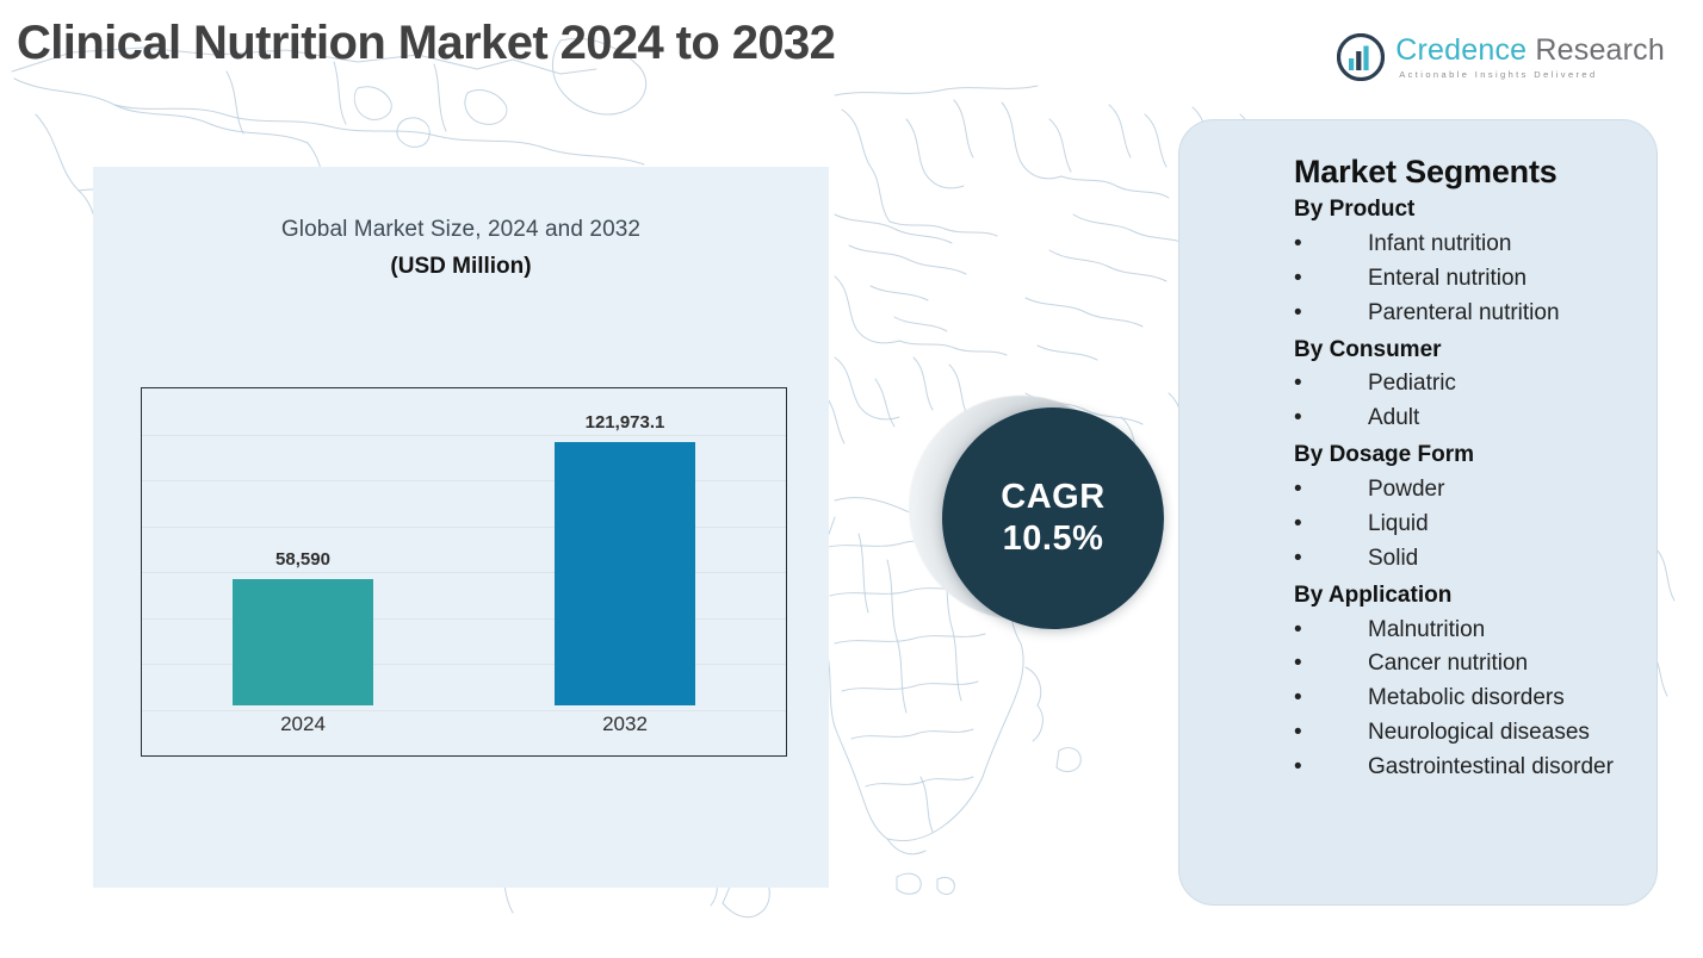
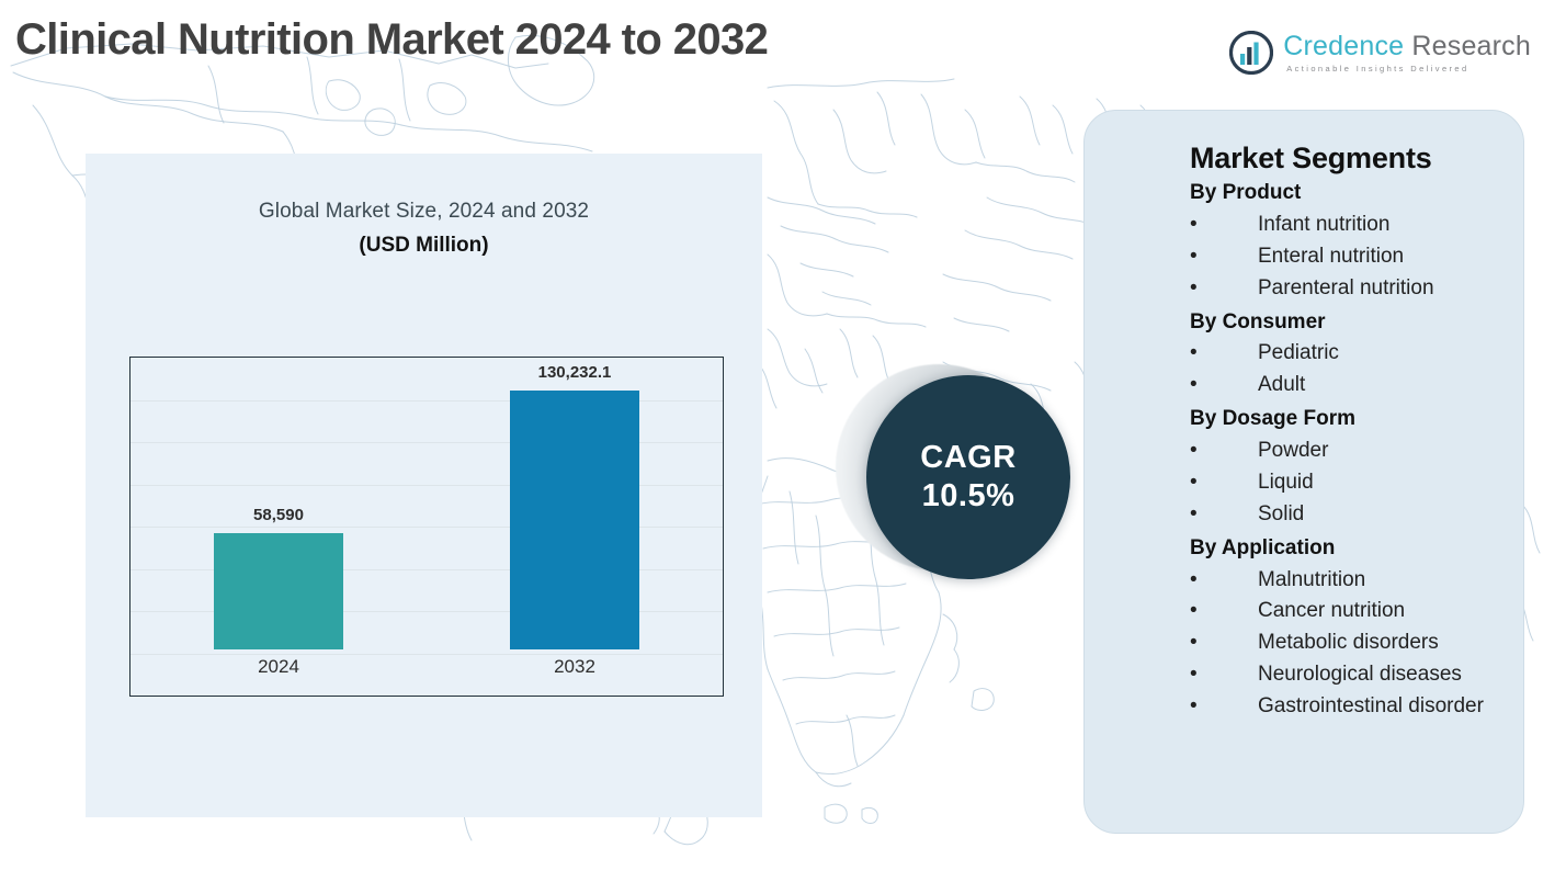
2032: 121,973.1 -> 130,232.1
